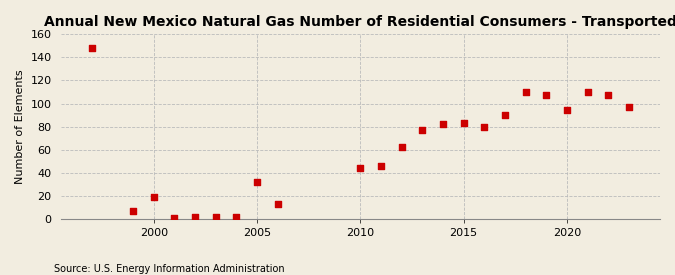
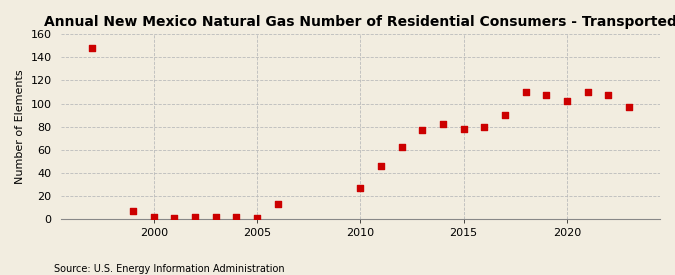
2000: 19 -> 2
2005: 32 -> 1
2010: 44 -> 27
2015: 83 -> 78
2020: 94 -> 102
